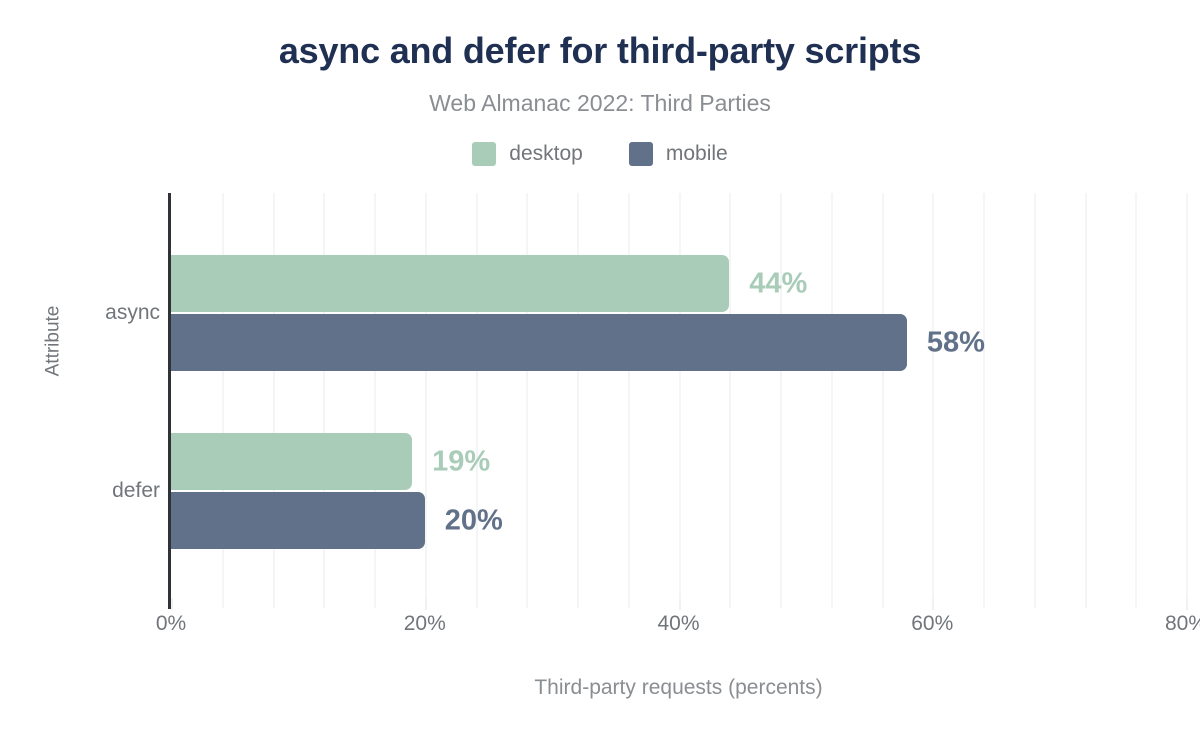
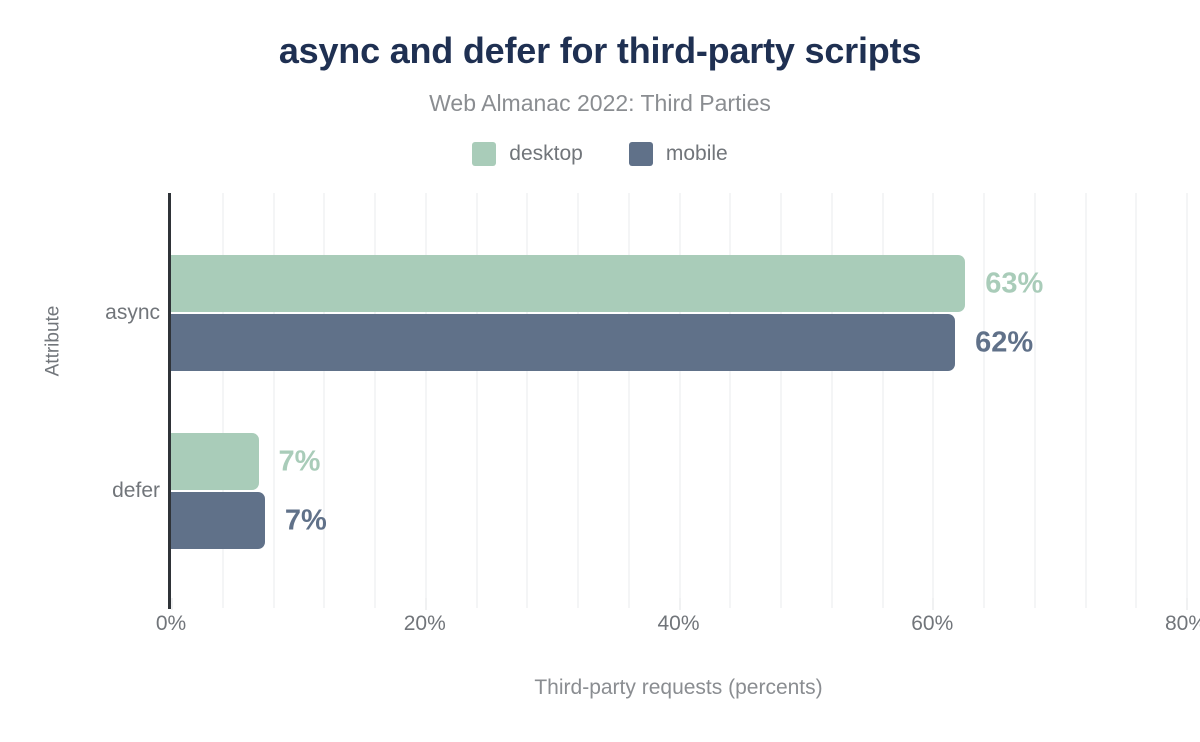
desktop/async: 44% -> 63%
mobile/async: 58% -> 62%
desktop/defer: 19% -> 7%
mobile/defer: 20% -> 7%
